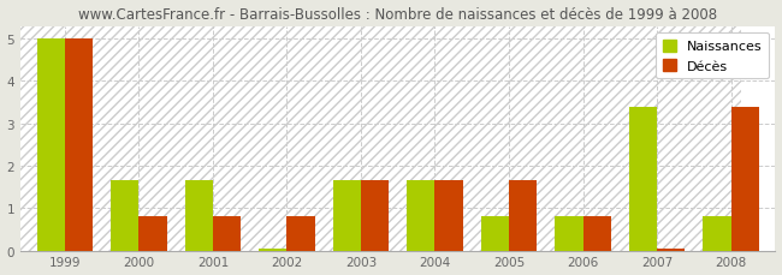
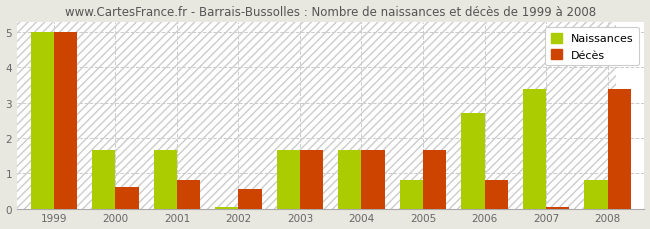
Décès/2000: 0.80 -> 0.60
Décès/2002: 0.80 -> 0.55
Naissances/2006: 0.80 -> 2.70
